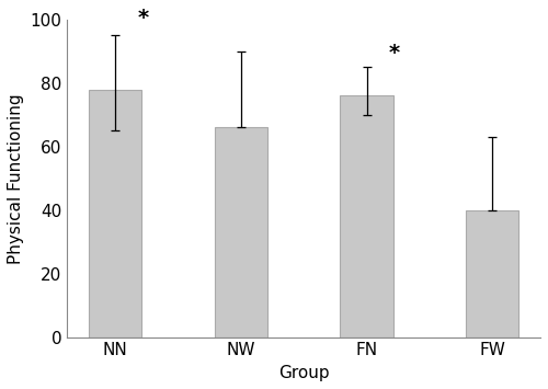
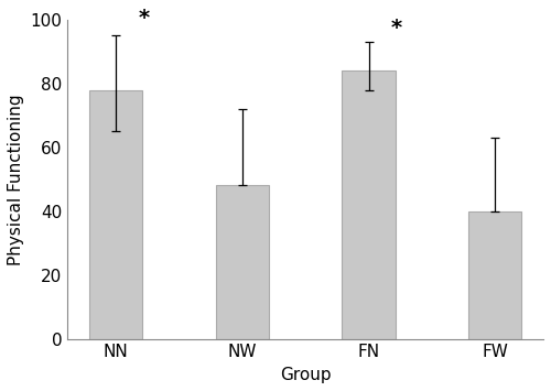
NW: 66 -> 48
FN: 76 -> 84
